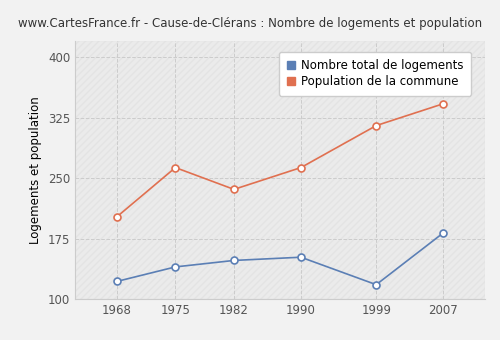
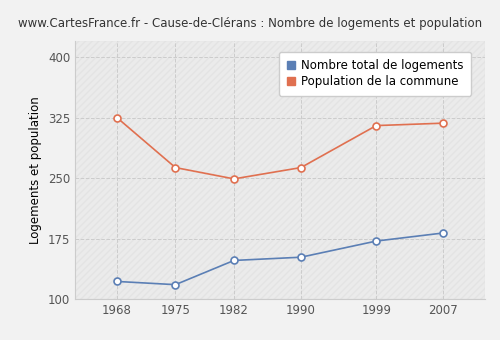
Population de la commune/1968: 202 -> 325
Nombre total de logements/1975: 140 -> 118
Population de la commune/1982: 236 -> 249
Nombre total de logements/1999: 118 -> 172
Population de la commune/2007: 342 -> 318
